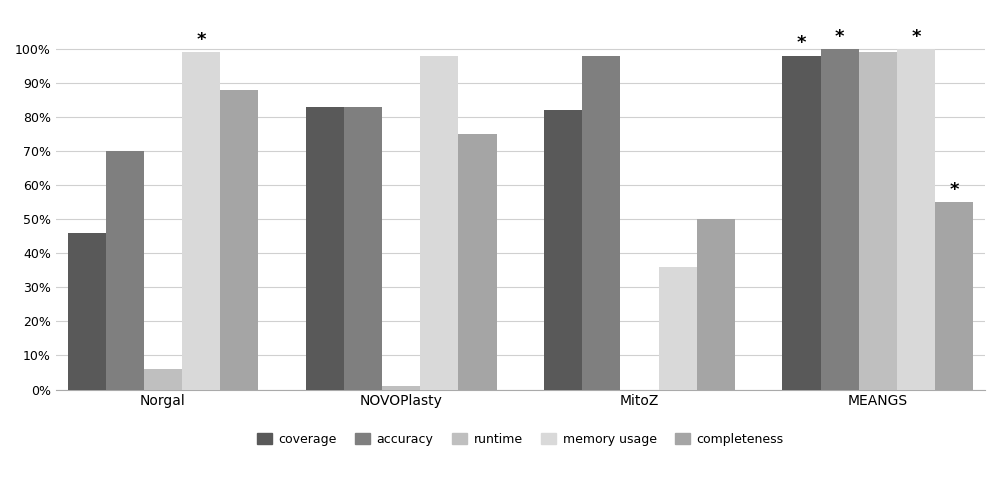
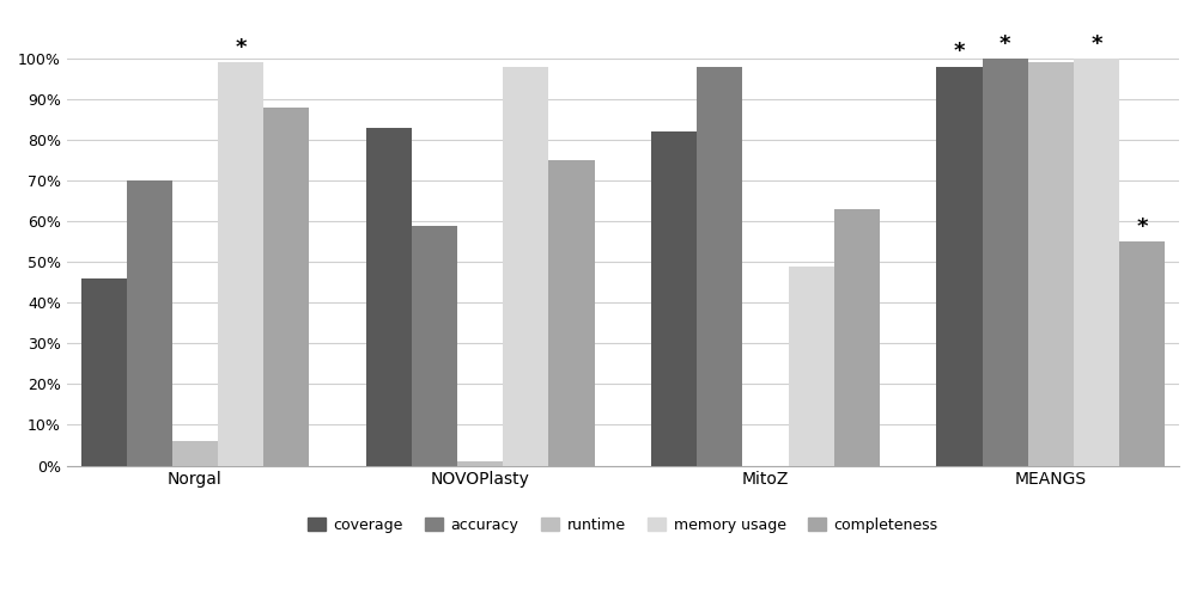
accuracy/NOVOPlasty: 83% -> 59%
memory usage/MitoZ: 36% -> 49%
completeness/MitoZ: 50% -> 63%
